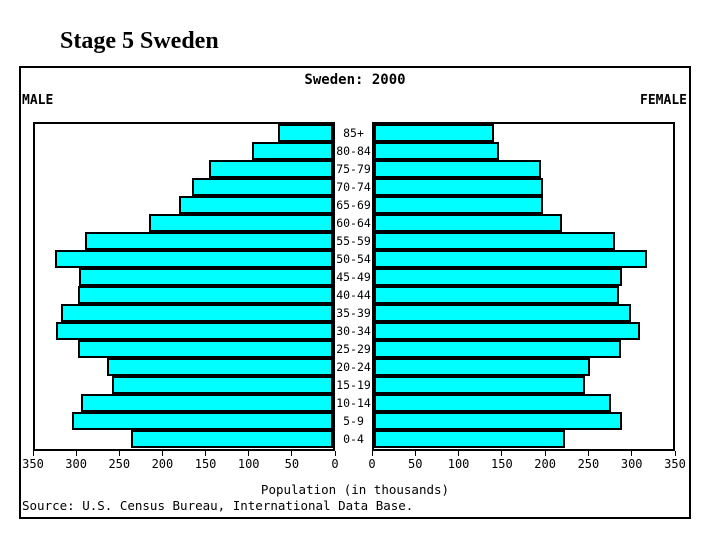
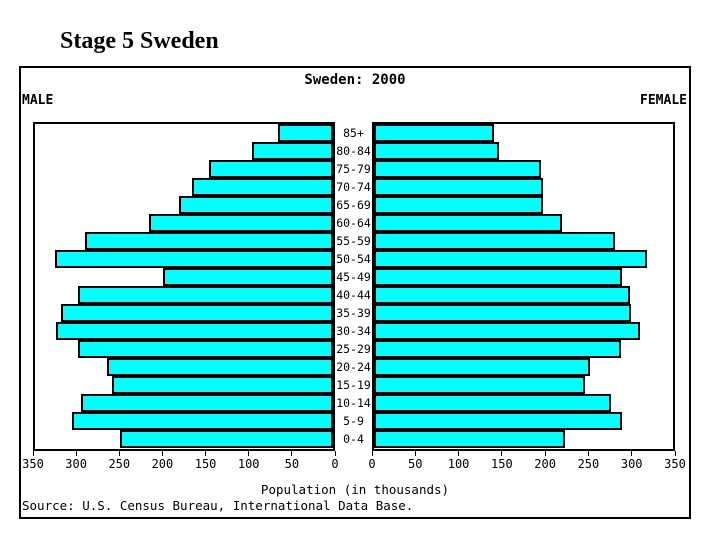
MALE/45-49: 300 -> 200
FEMALE/40-44: 290 -> 300
MALE/0-4: 240 -> 250
